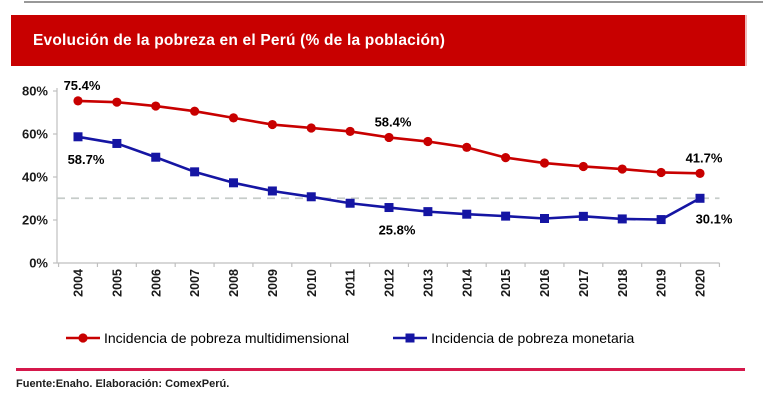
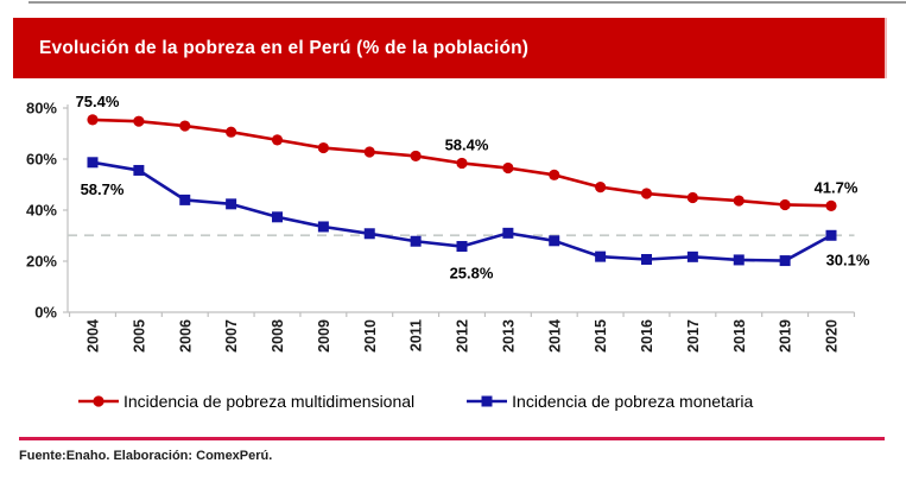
Incidencia de pobreza monetaria/2006: 49% -> 44%
Incidencia de pobreza monetaria/2013: 24% -> 31%
Incidencia de pobreza monetaria/2014: 23% -> 28%
